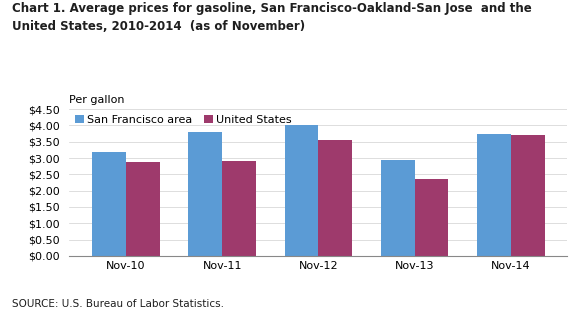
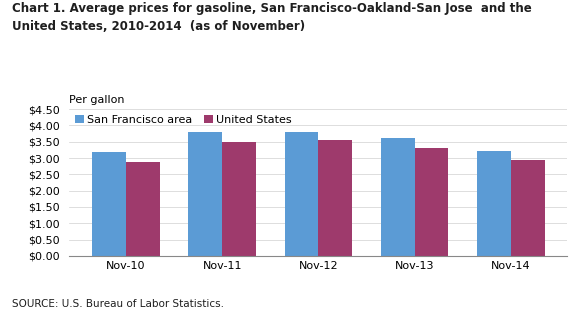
United States/Nov-11: $2.90 -> $3.48
San Francisco area/Nov-12: $4.00 -> $3.81
San Francisco area/Nov-13: $2.95 -> $3.63
United States/Nov-13: $2.35 -> $3.30
San Francisco area/Nov-14: $3.75 -> $3.21
United States/Nov-14: $3.70 -> $2.93
